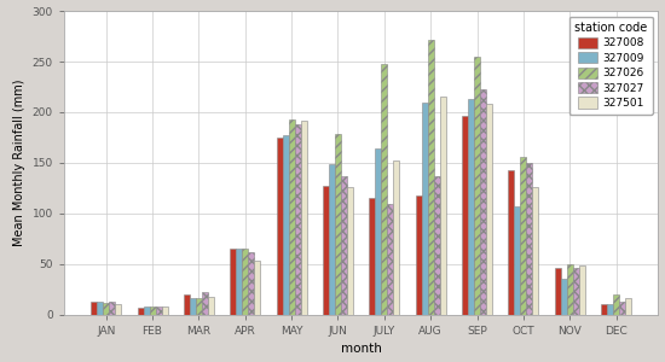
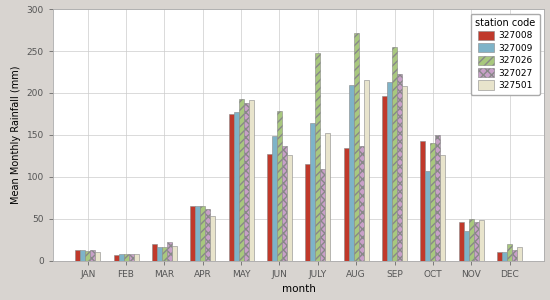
327008/AUG: 118 -> 135
327026/OCT: 156 -> 140
